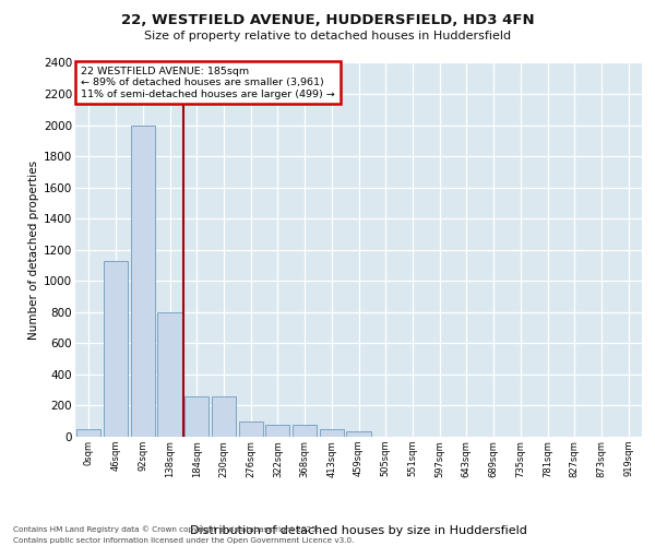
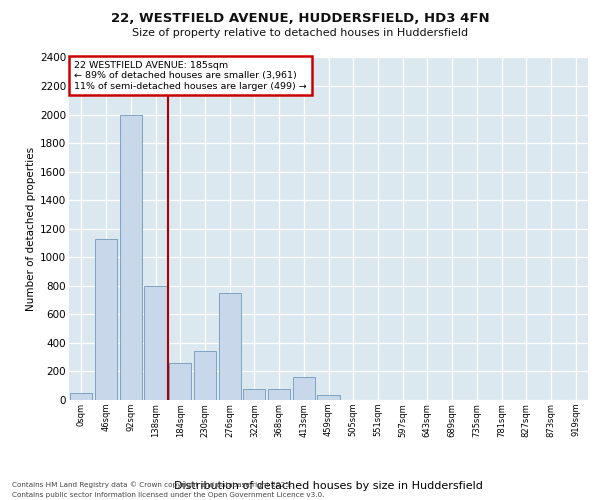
230sqm: 260 -> 340
276sqm: 100 -> 750
413sqm: 50 -> 160
